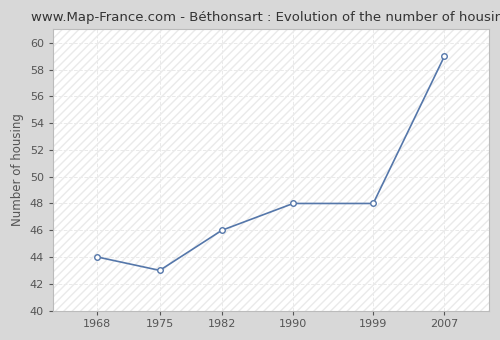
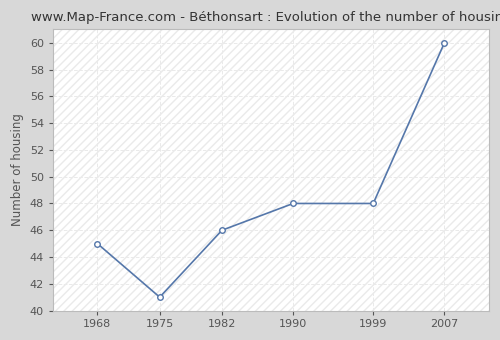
1968: 44 -> 45
1975: 43 -> 41
2007: 59 -> 60
